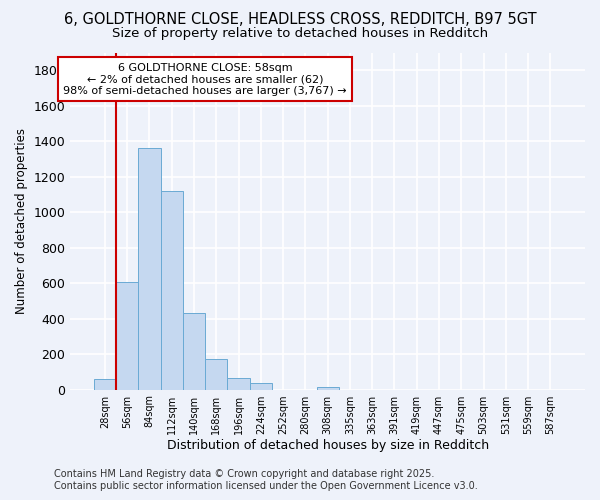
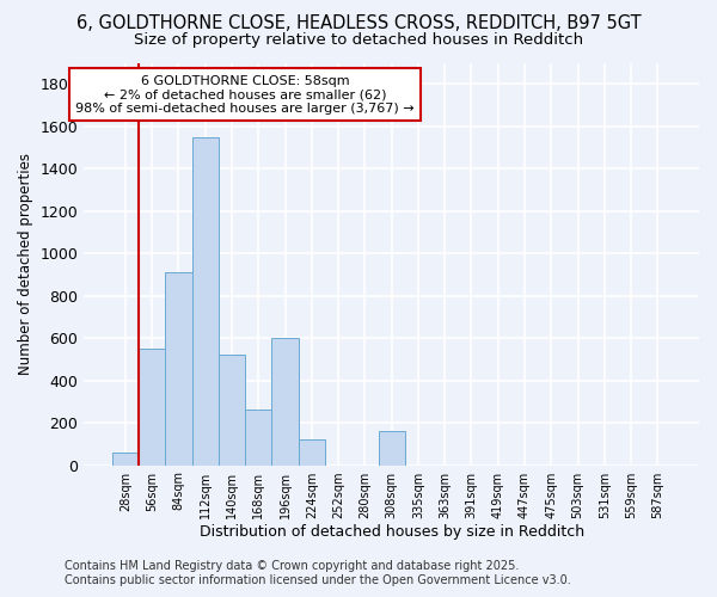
56sqm: 610 -> 550
84sqm: 1360 -> 910
112sqm: 1120 -> 1550
140sqm: 430 -> 520
168sqm: 180 -> 260
196sqm: 60 -> 600
224sqm: 40 -> 120
308sqm: 20 -> 160
